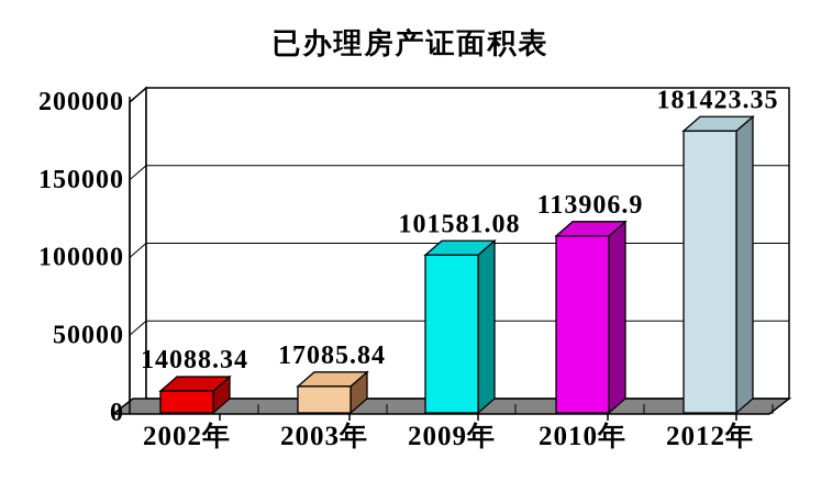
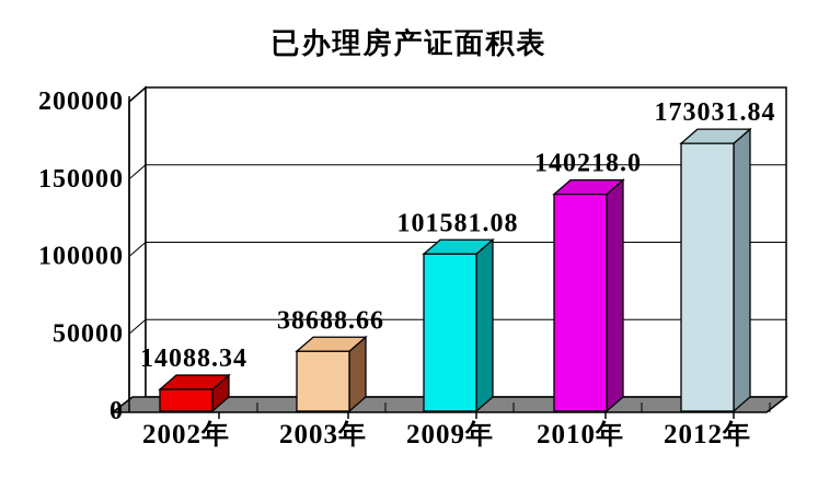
2003年: 17085.84 -> 38688.66
2010年: 113906.9 -> 140218.0
2012年: 181423.35 -> 173031.84
